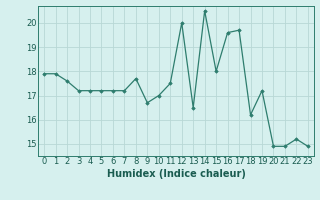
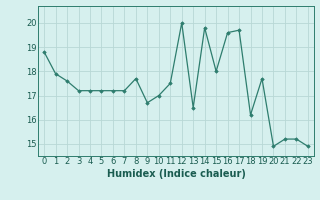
0: 17.9 -> 18.8
14: 20.5 -> 19.8
19: 17.2 -> 17.7
21: 14.9 -> 15.2
